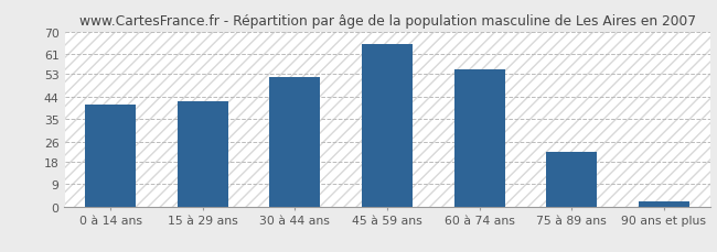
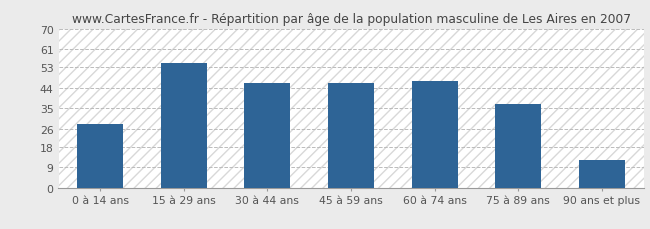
0 à 14 ans: 41 -> 28
15 à 29 ans: 42 -> 55
30 à 44 ans: 52 -> 46
45 à 59 ans: 65 -> 46
60 à 74 ans: 55 -> 47
75 à 89 ans: 22 -> 37
90 ans et plus: 2 -> 12
